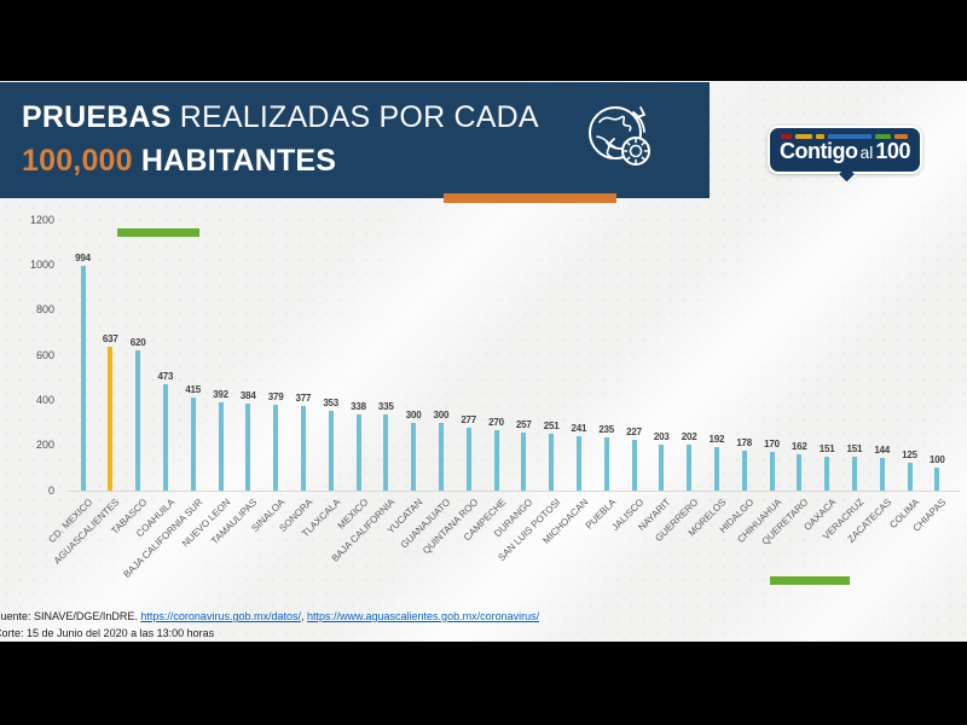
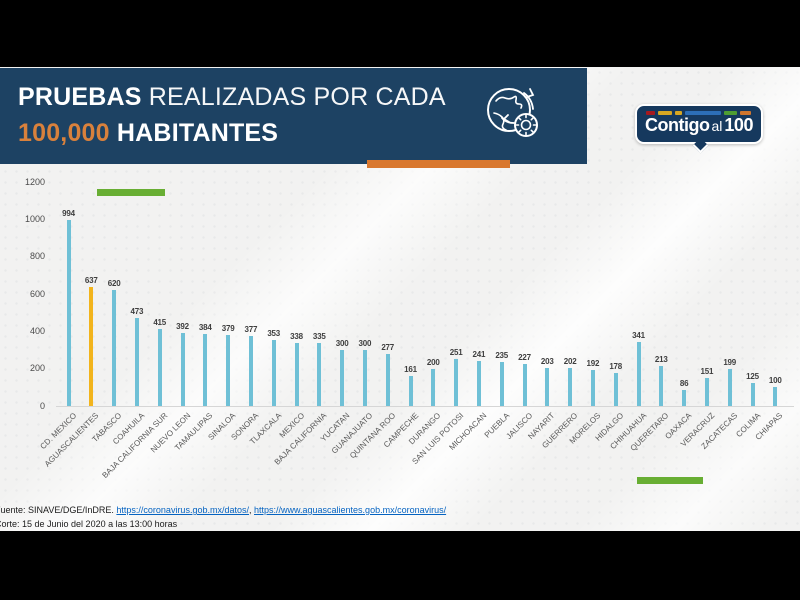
CAMPECHE: 270 -> 161
DURANGO: 257 -> 200
CHIHUAHUA: 170 -> 341
QUERETARO: 162 -> 213
OAXACA: 151 -> 86
ZACATECAS: 144 -> 199
